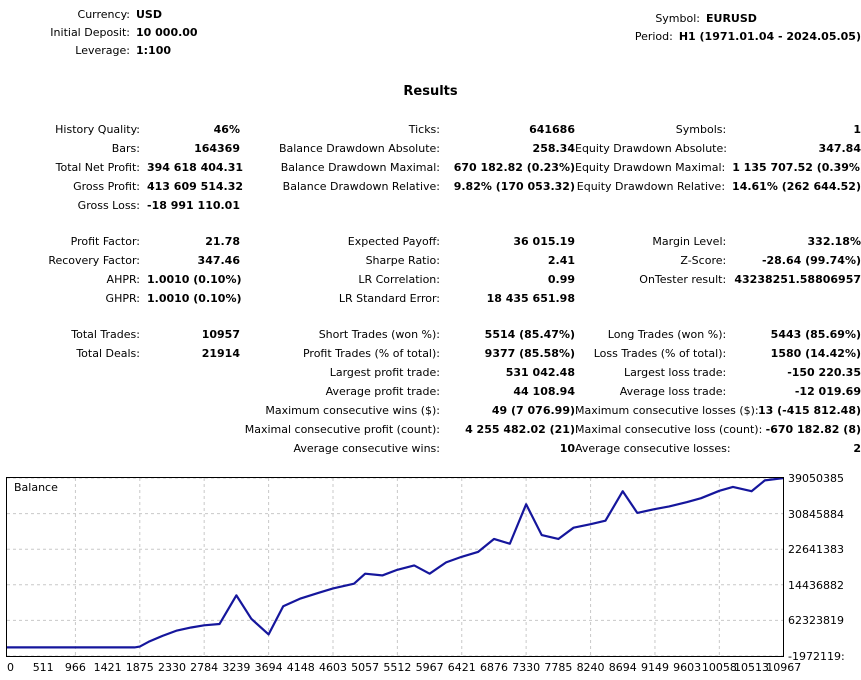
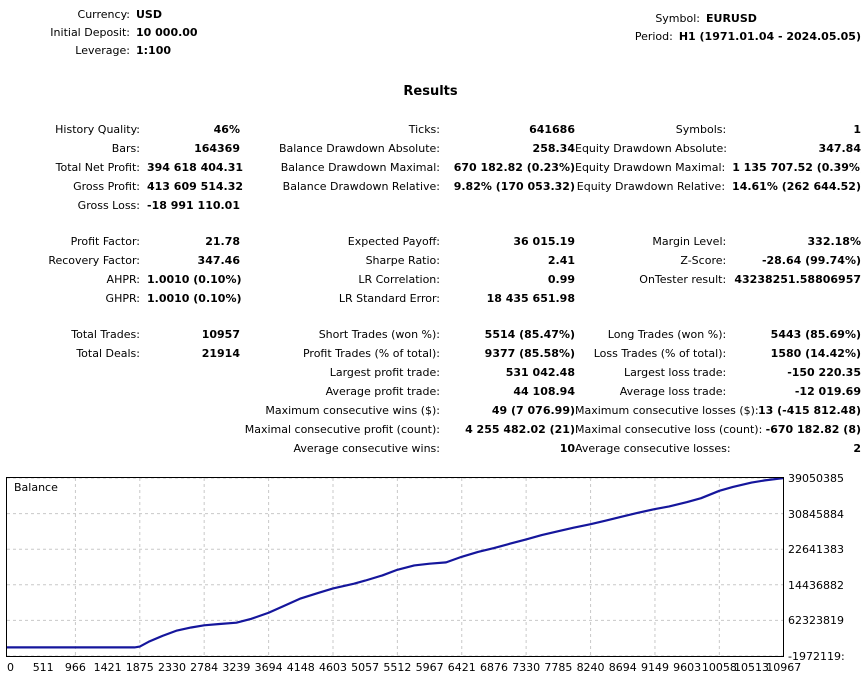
3239: 12000000 -> 6000000
3694: 3000000 -> 8000000
5057: 17000000 -> 15000000
5967: 17000000 -> 19000000
6876: 25000000 -> 23000000
7330: 33000000 -> 25000000
7785: 25000000 -> 27000000
8694: 36000000 -> 30000000
10513: 36000000 -> 38000000
